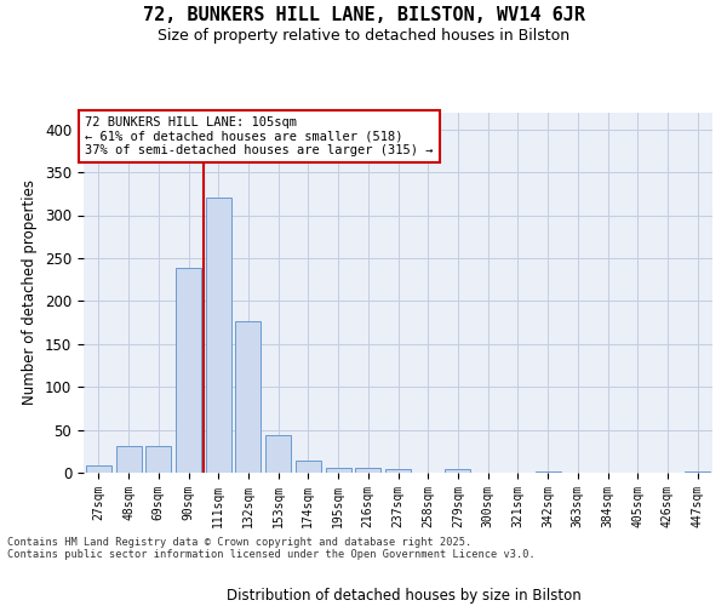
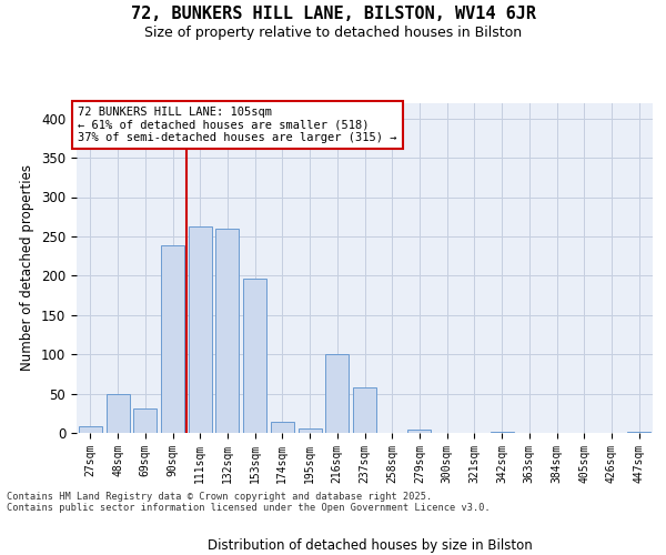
48sqm: 31 -> 50
111sqm: 320 -> 262
132sqm: 176 -> 260
153sqm: 44 -> 196
216sqm: 6 -> 100
237sqm: 4 -> 58
